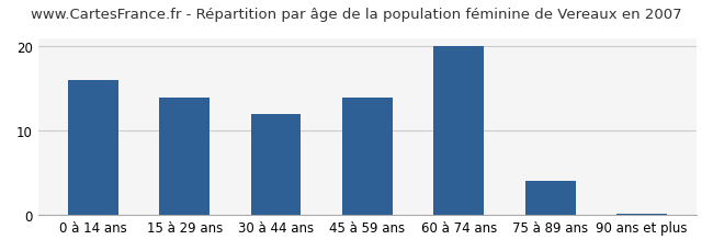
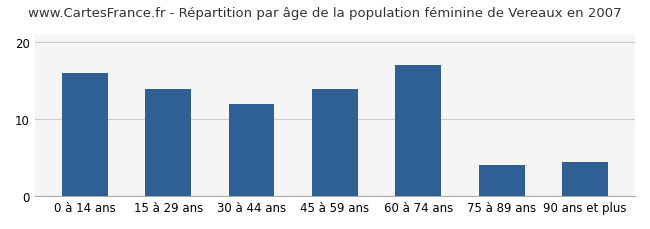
60 à 74 ans: 20.0 -> 17.0
90 ans et plus: 0.2 -> 4.4
